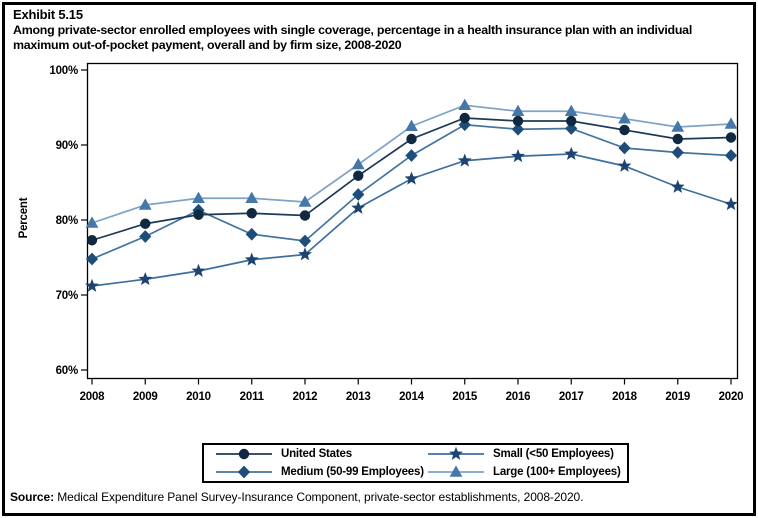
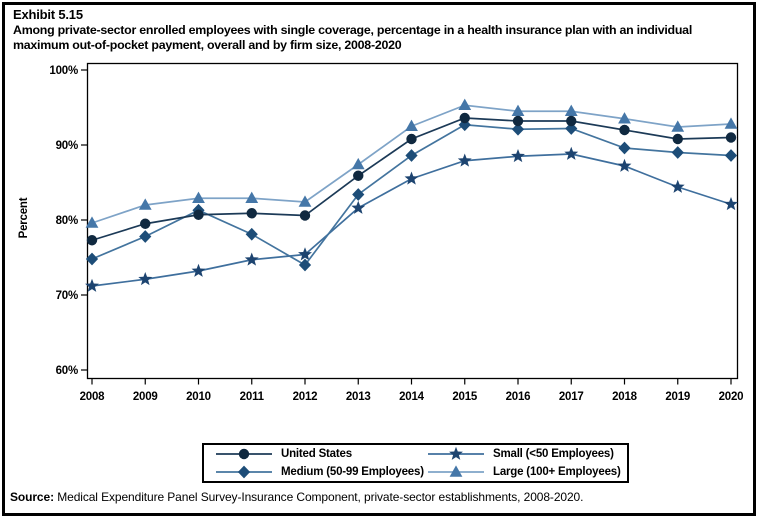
Medium (50-99 Employees)/2012: 77% -> 74%
